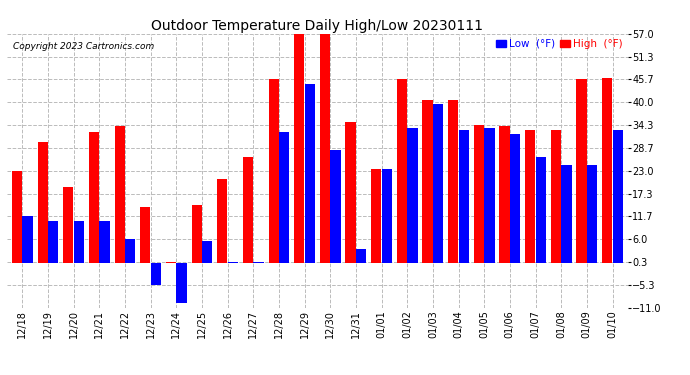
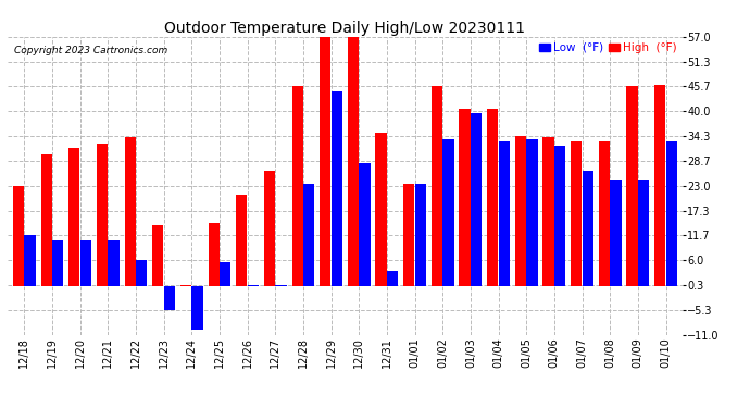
High (°F)/12/20: 19.0 -> 31.5
Low (°F)/12/28: 32.5 -> 23.5
